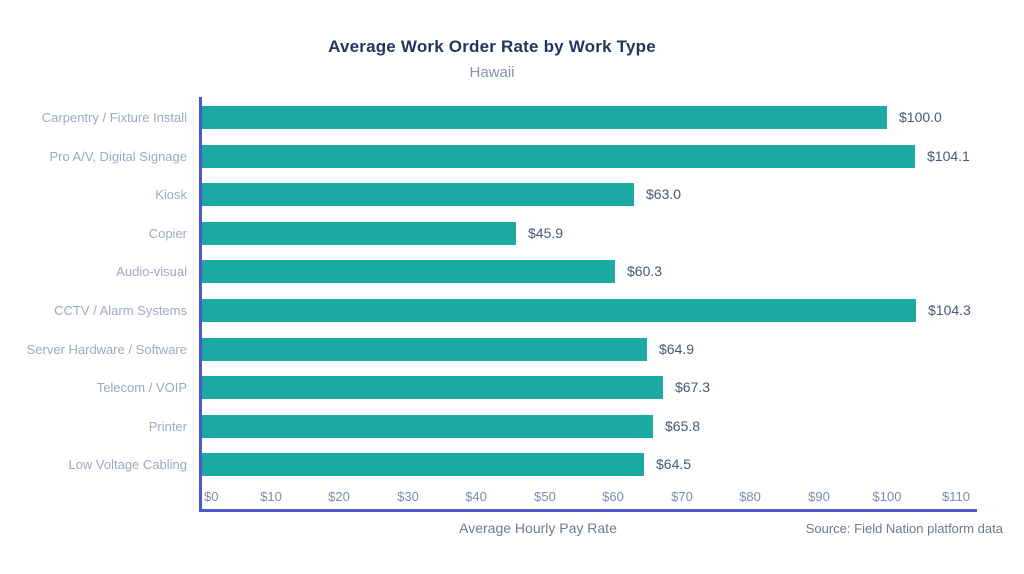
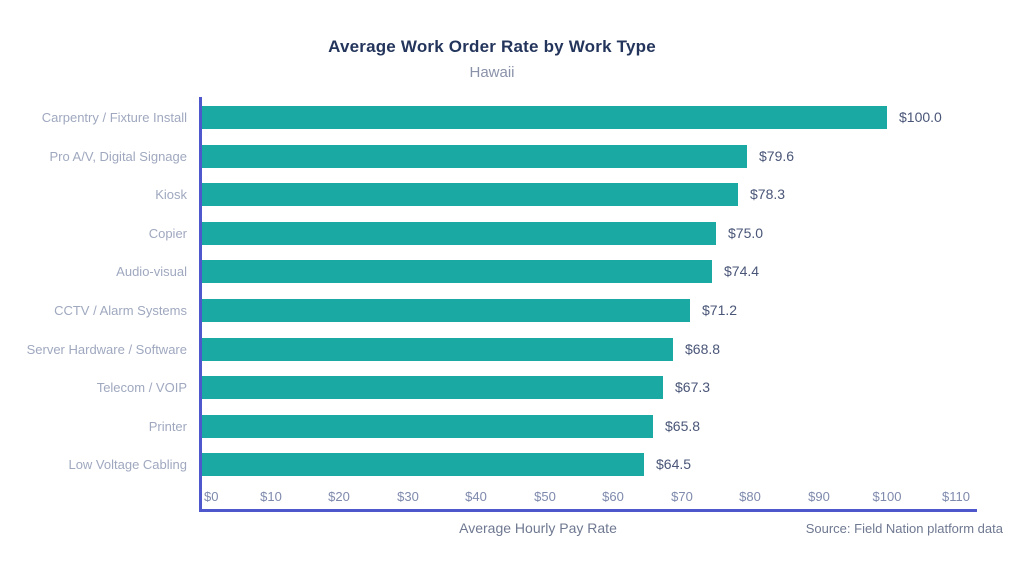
Pro A/V, Digital Signage: $104.1 -> $79.6
Kiosk: $63.0 -> $78.3
Copier: $45.9 -> $75.0
Audio-visual: $60.3 -> $74.4
CCTV / Alarm Systems: $104.3 -> $71.2
Server Hardware / Software: $64.9 -> $68.8
